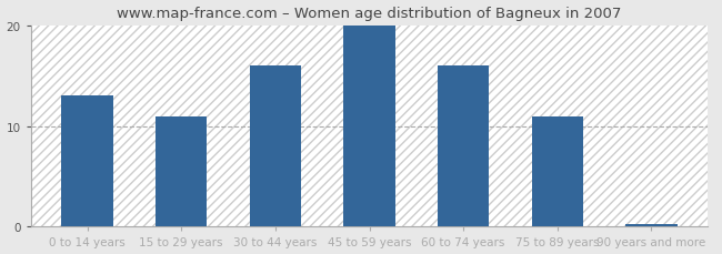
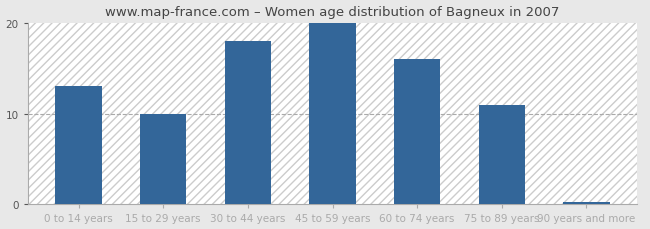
15 to 29 years: 11.0 -> 10.0
30 to 44 years: 16.0 -> 18.0
